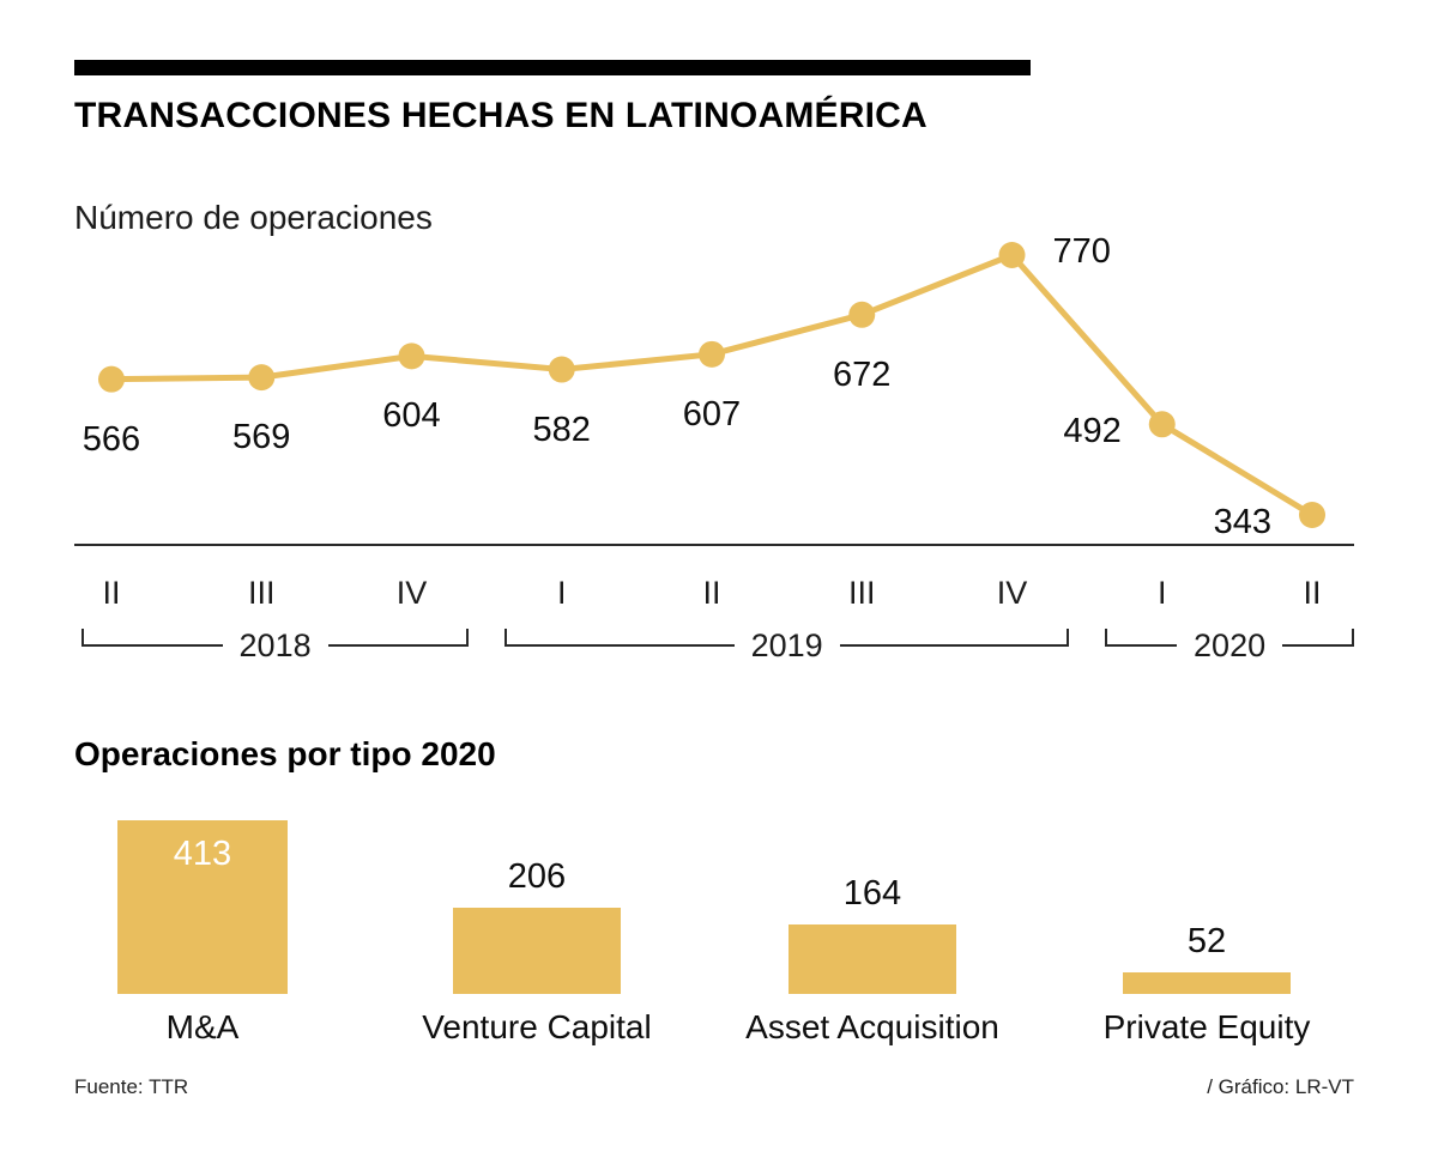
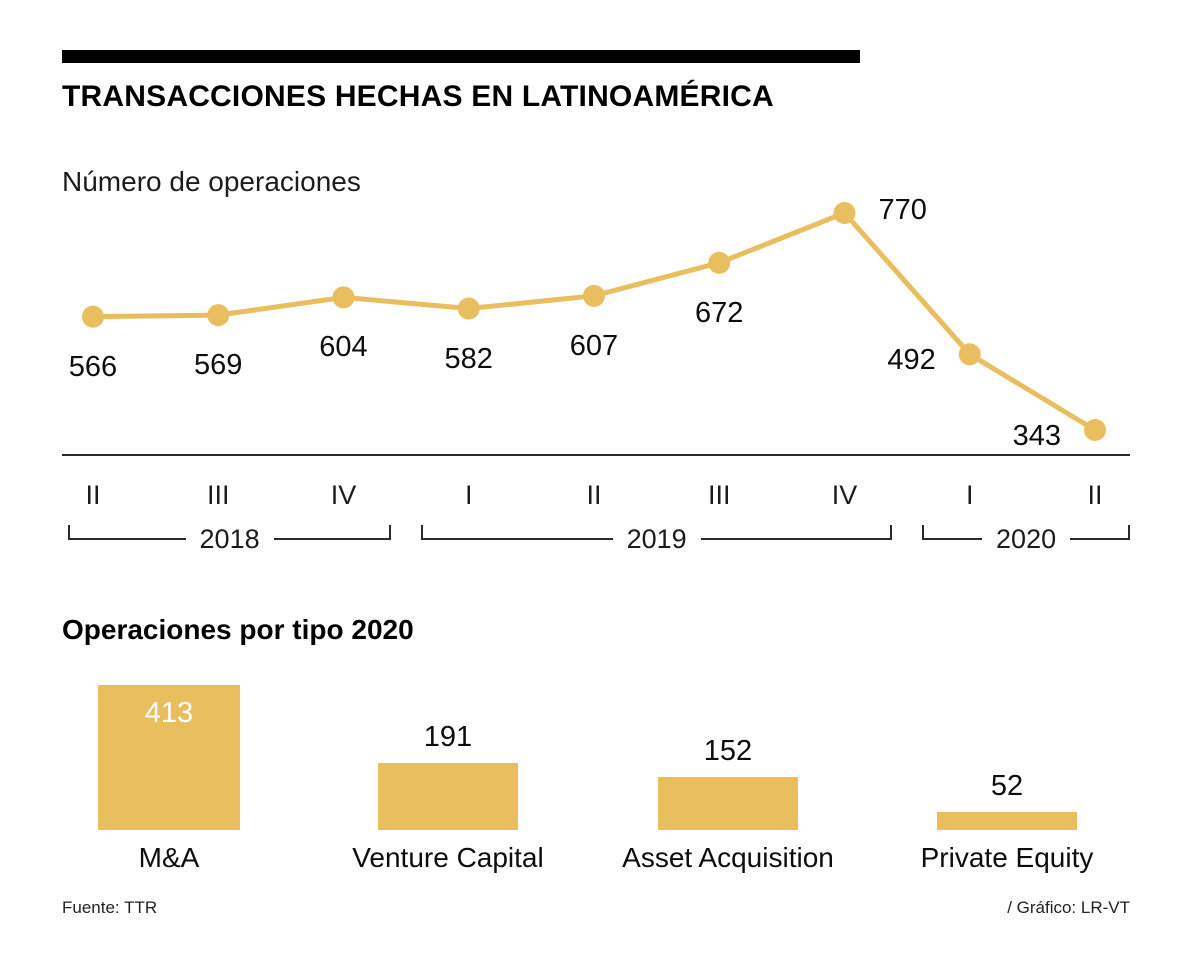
Operaciones por tipo 2020/Venture Capital: 206 -> 191
Operaciones por tipo 2020/Asset Acquisition: 164 -> 152
